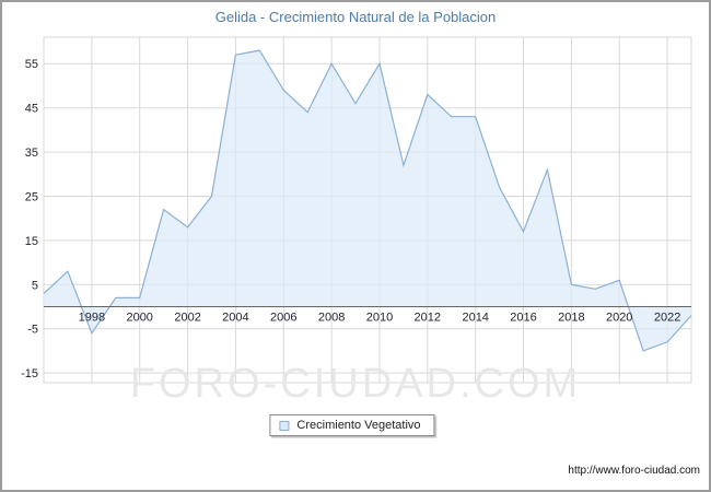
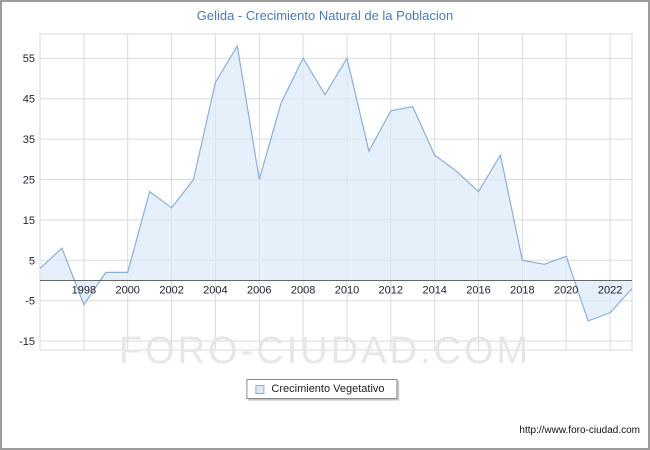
2004: 57 -> 49
2006: 49 -> 25
2012: 48 -> 42
2014: 43 -> 31
2016: 17 -> 22
